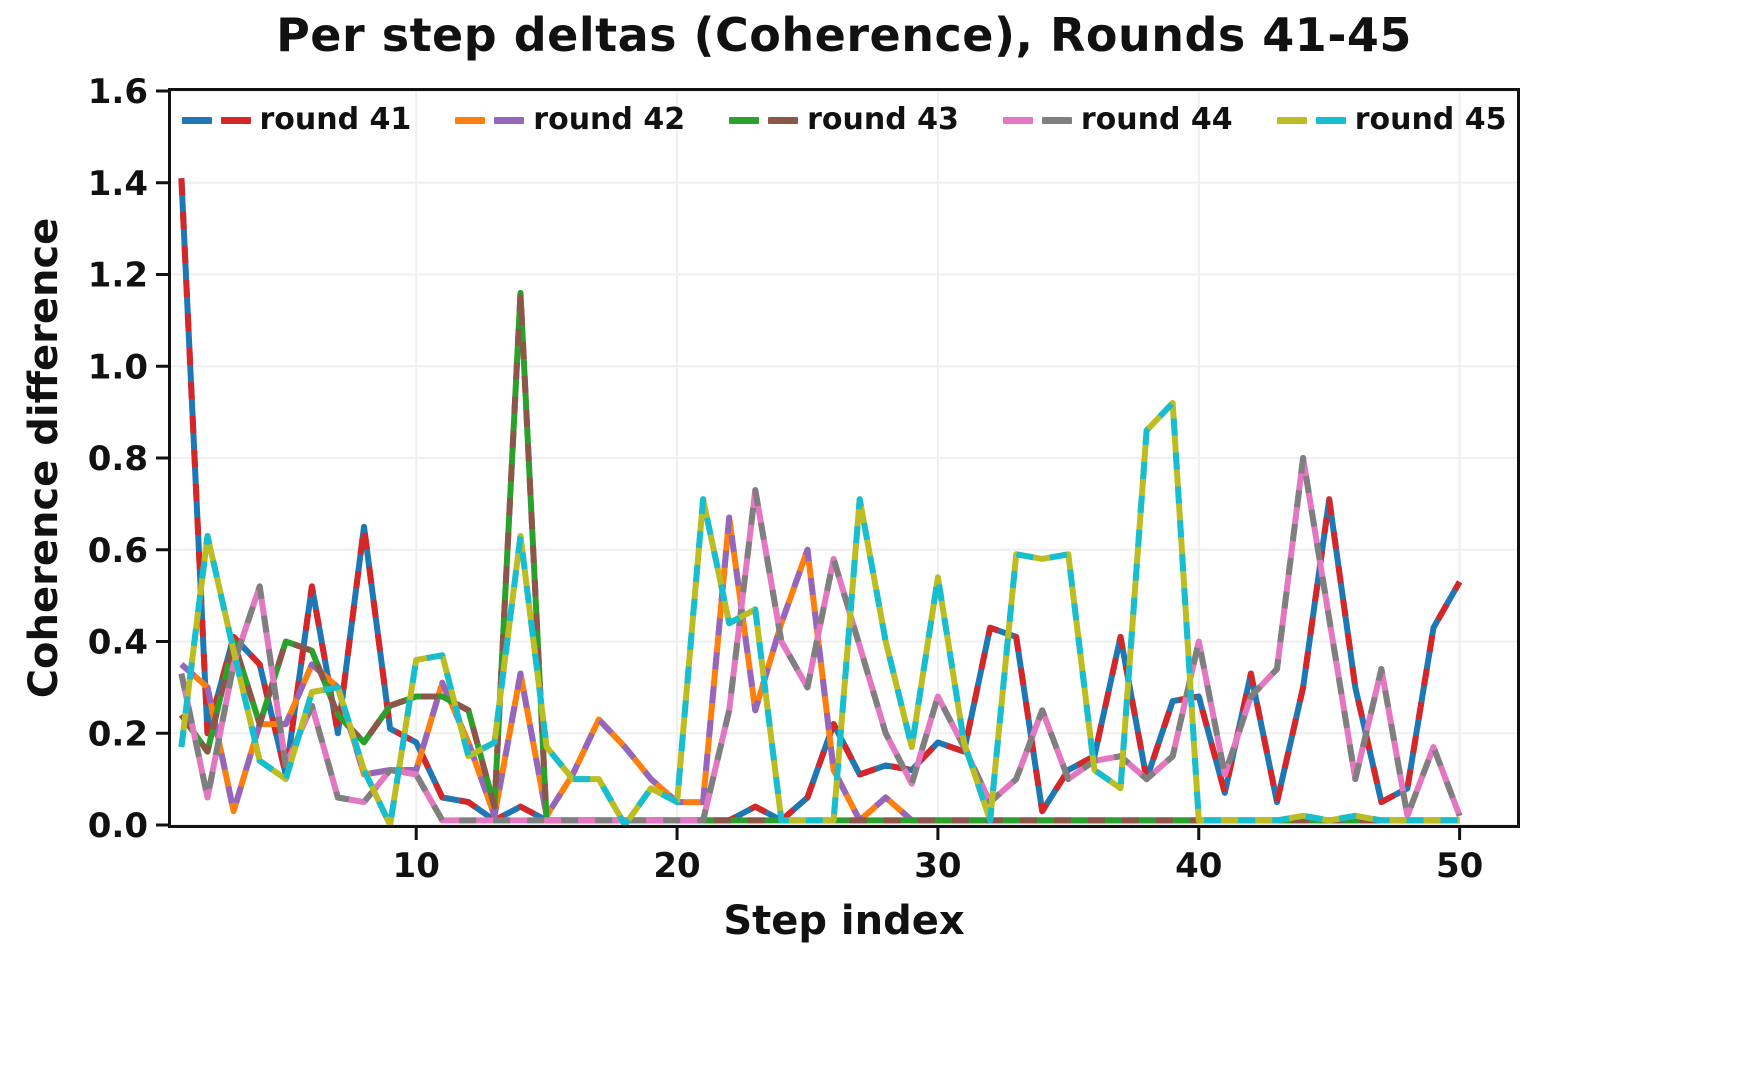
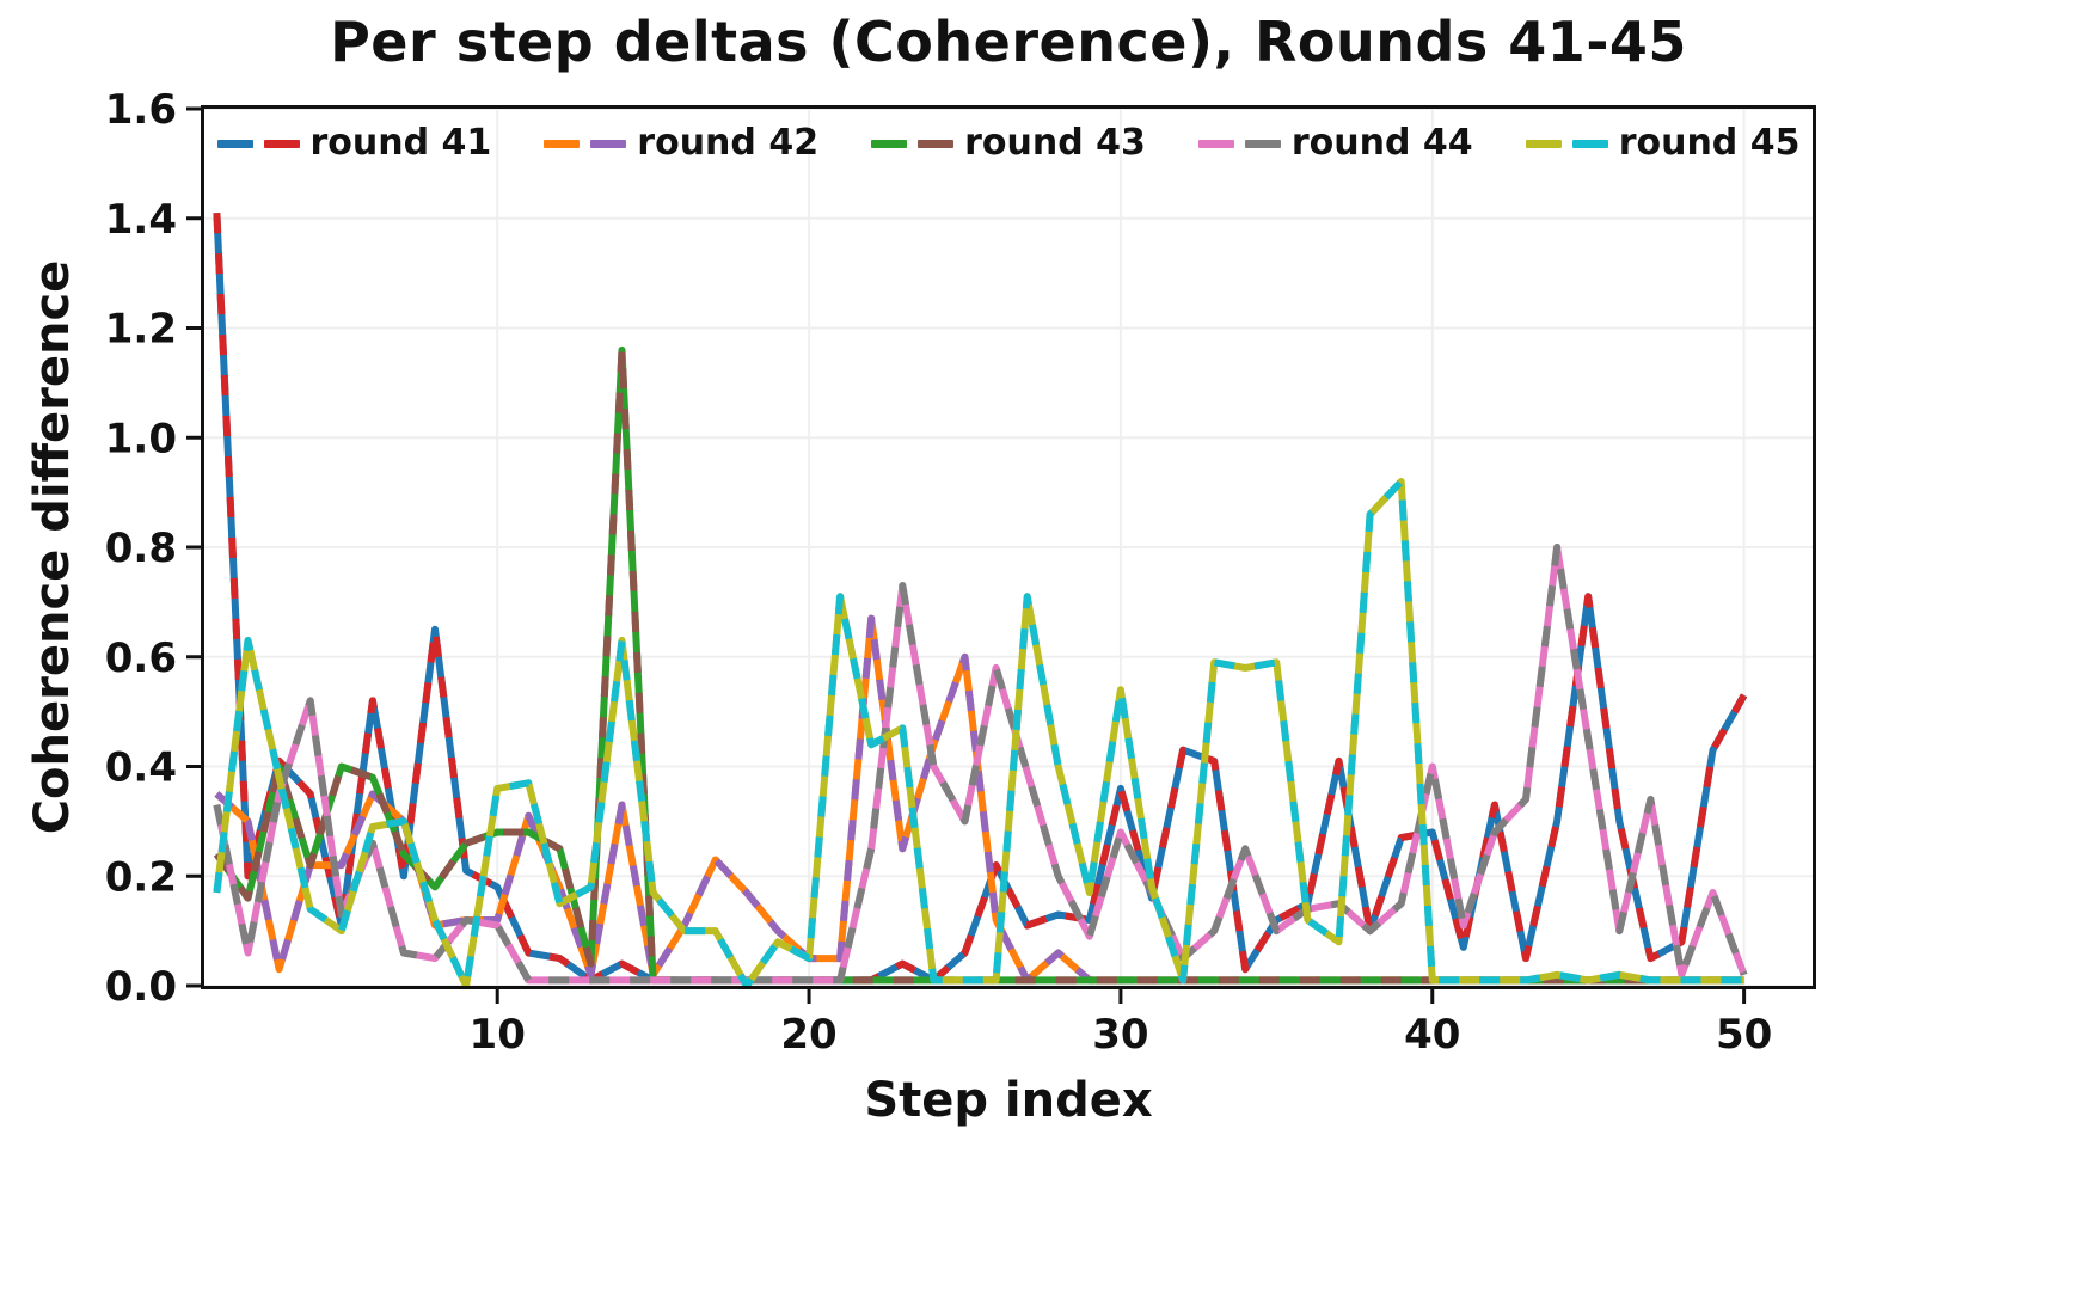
round 41/30: 0.18 -> 0.36
